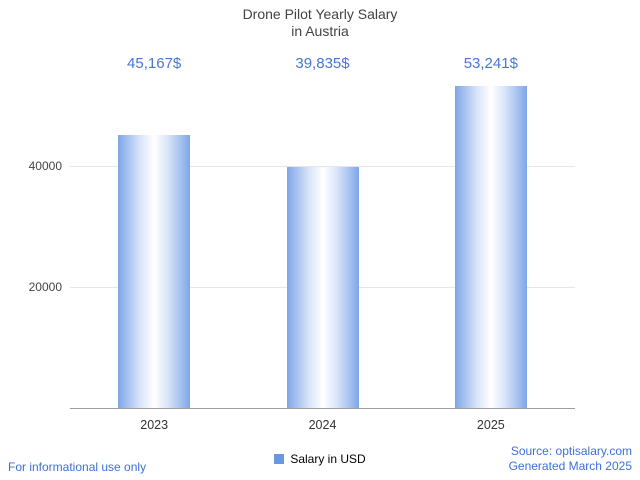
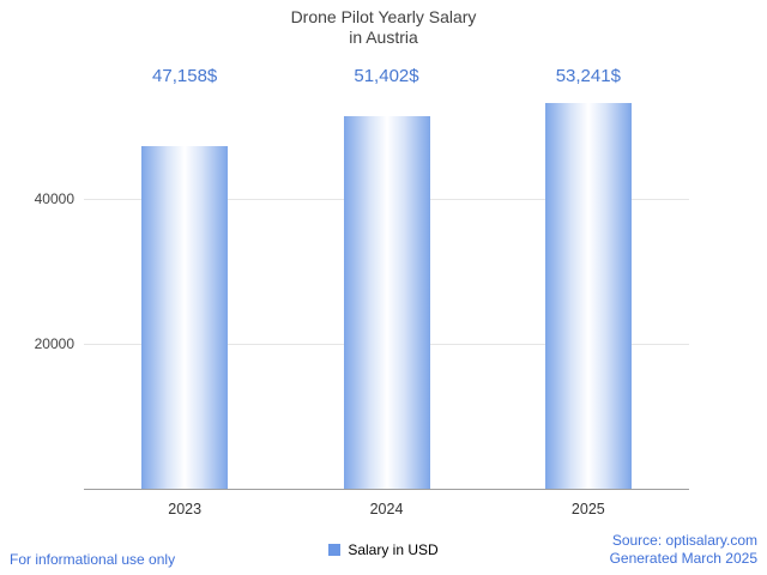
2023: 45,167 -> 47,158
2024: 39,835 -> 51,402
